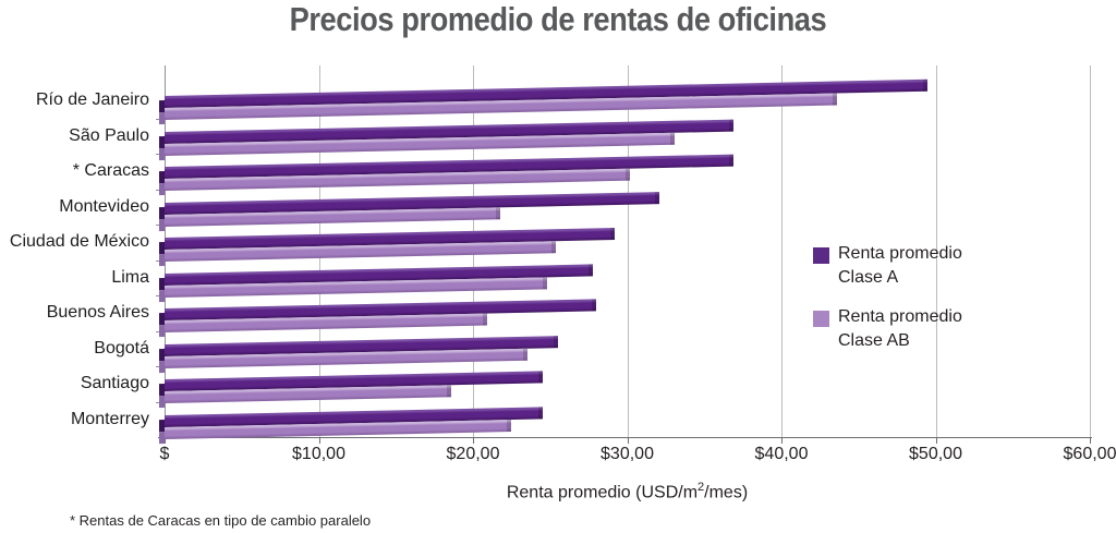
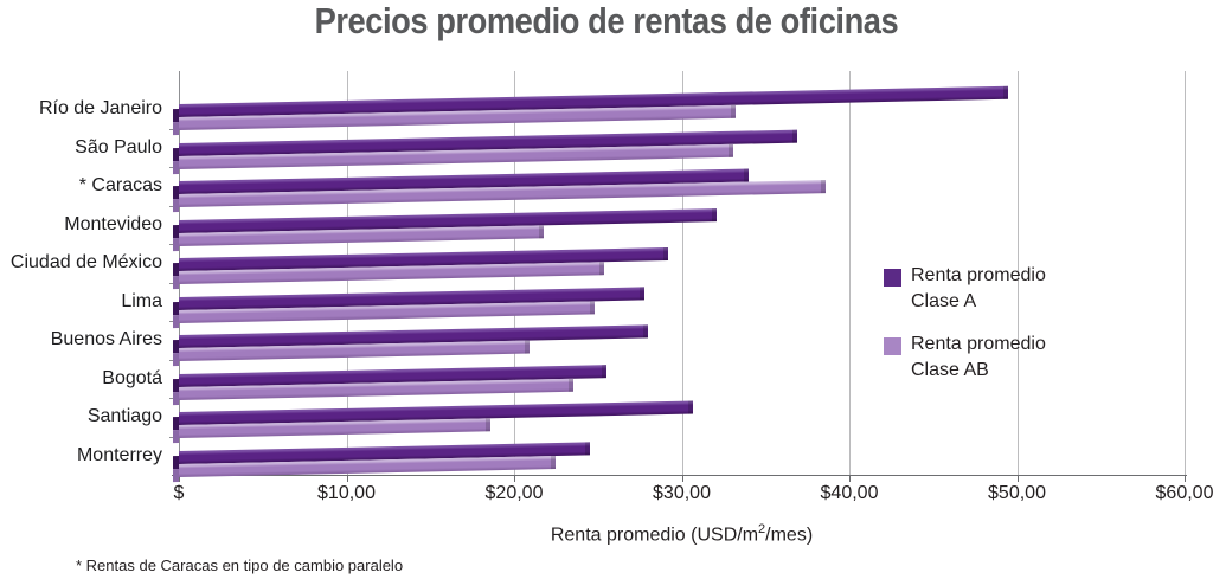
Renta promedio Clase AB/Río de Janeiro: $43,6 -> $33,2
Renta promedio Clase A/* Caracas: $36,9 -> $34,0
Renta promedio Clase AB/* Caracas: $30,2 -> $38,6
Renta promedio Clase A/Santiago: $24,5 -> $30,7
